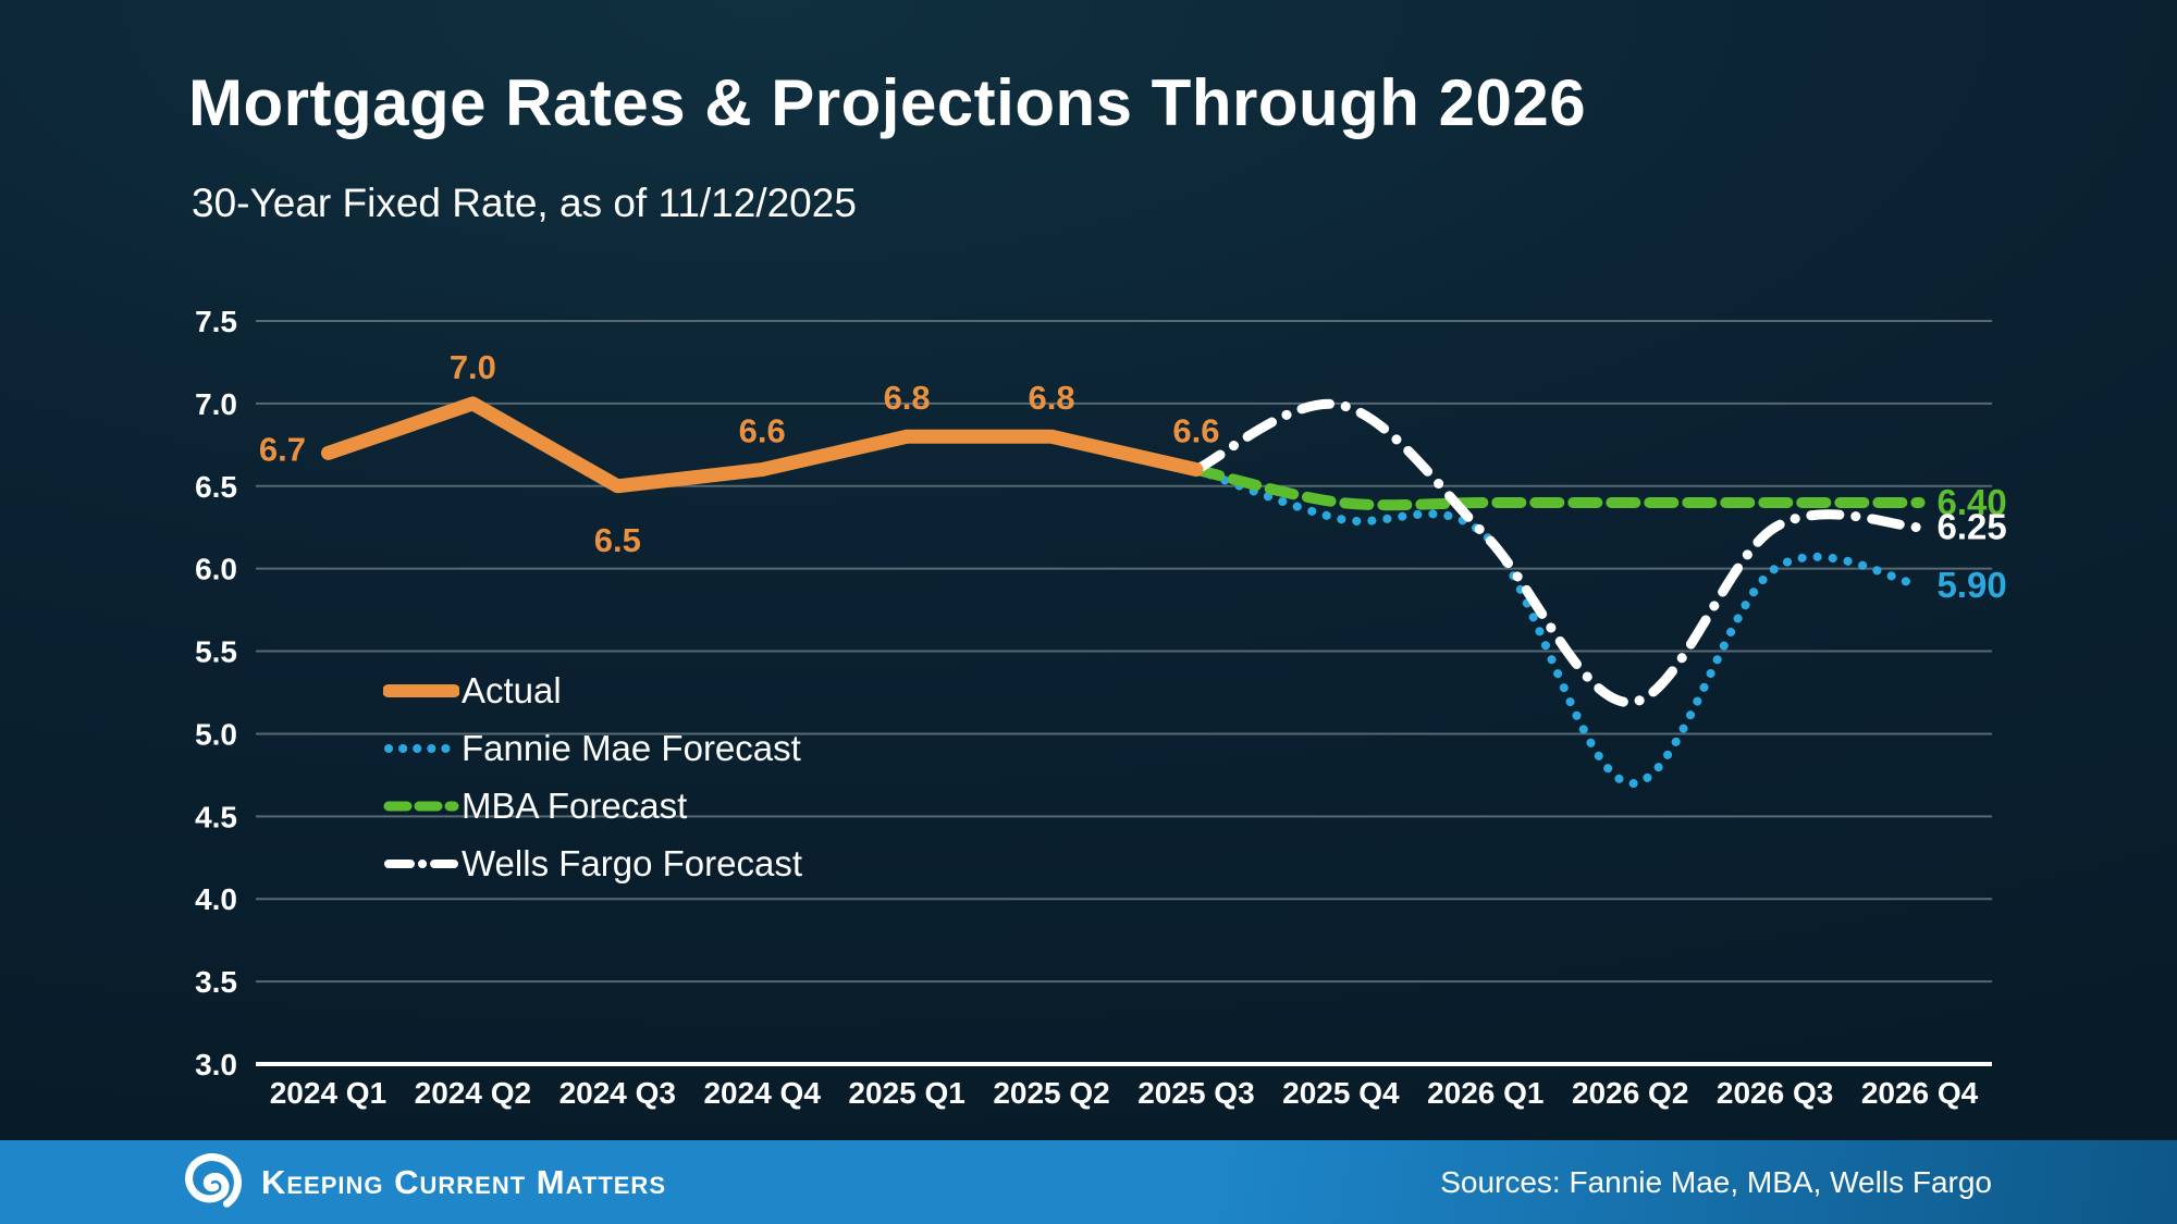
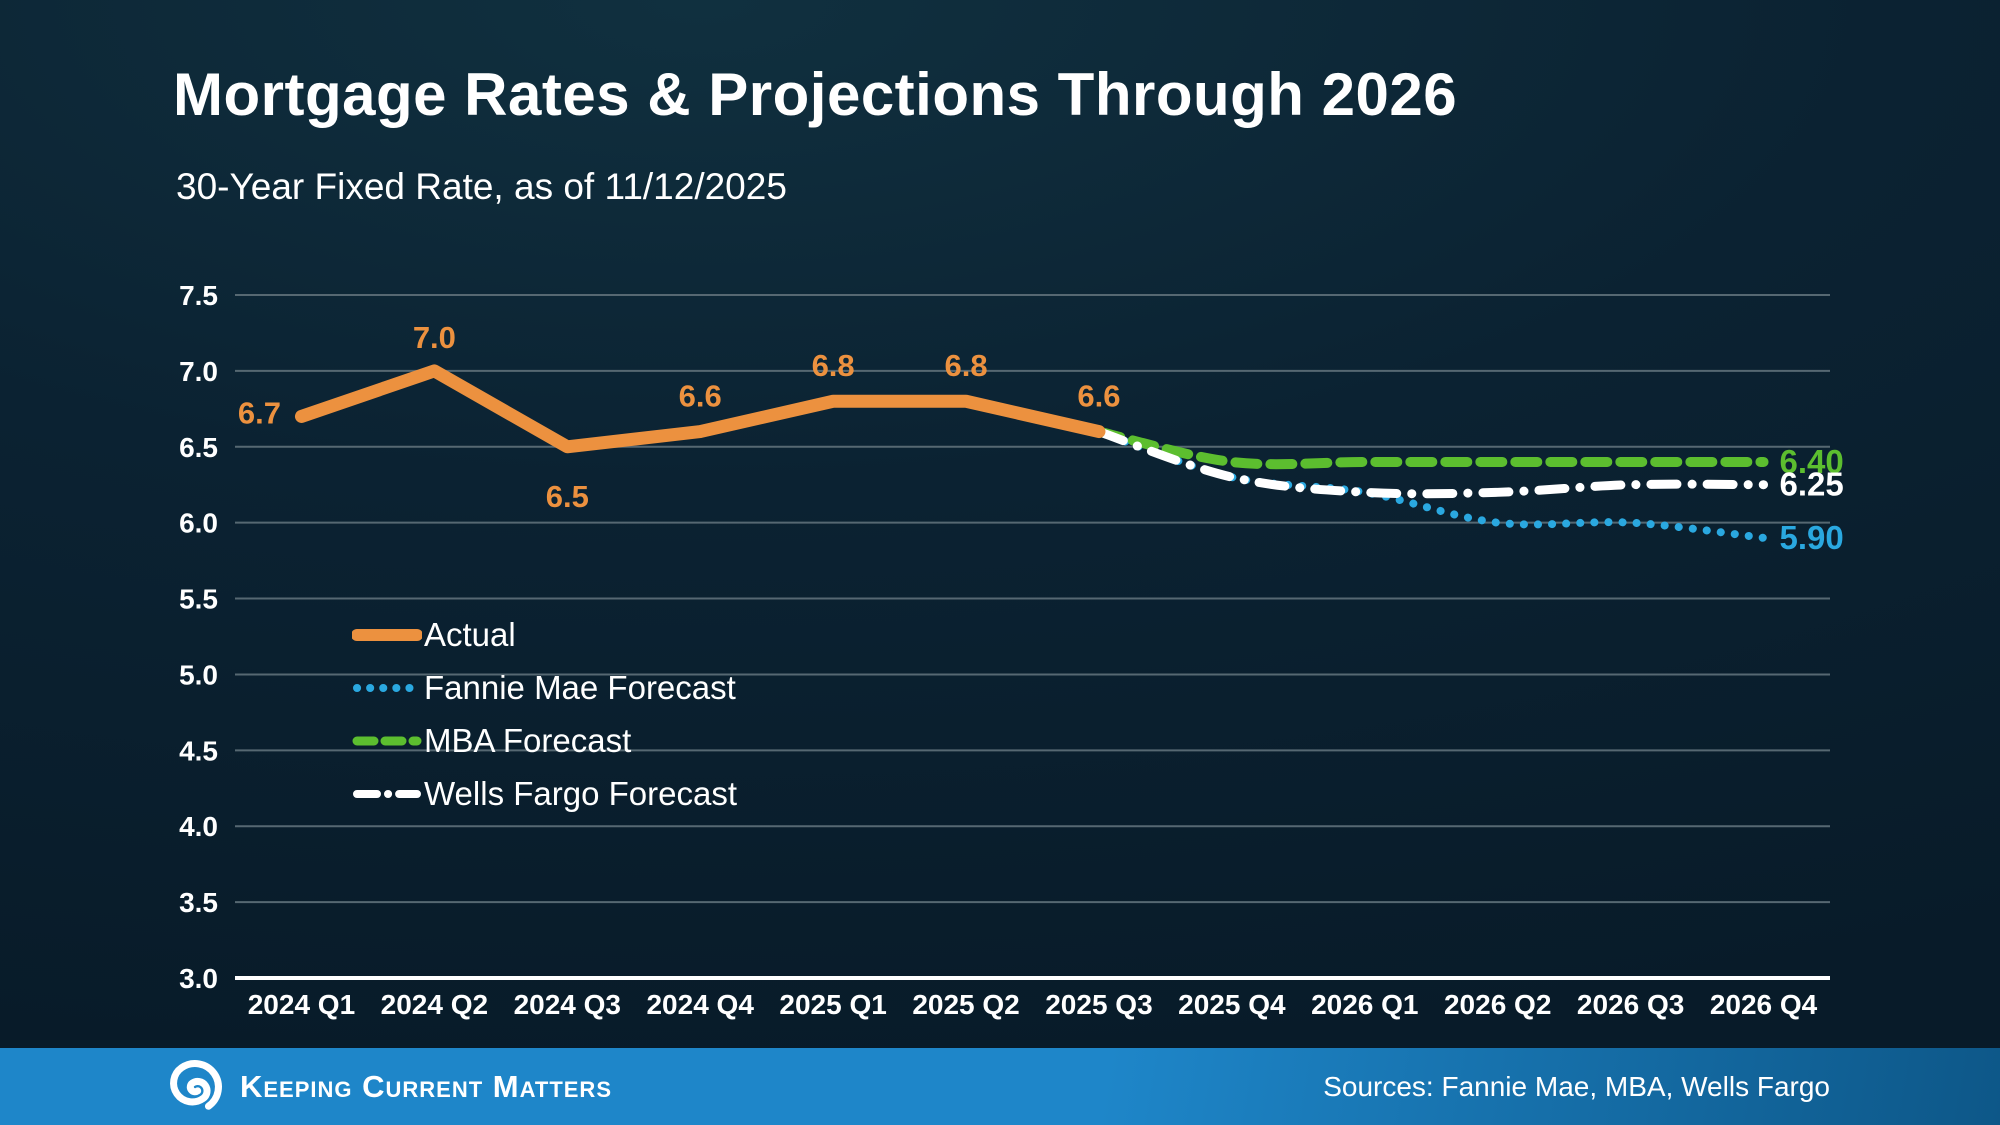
Wells Fargo Forecast/2025 Q4: 6.99 -> 6.30
Fannie Mae Forecast/2026 Q2: 4.7 -> 6.0
Wells Fargo Forecast/2026 Q2: 5.19 -> 6.20
